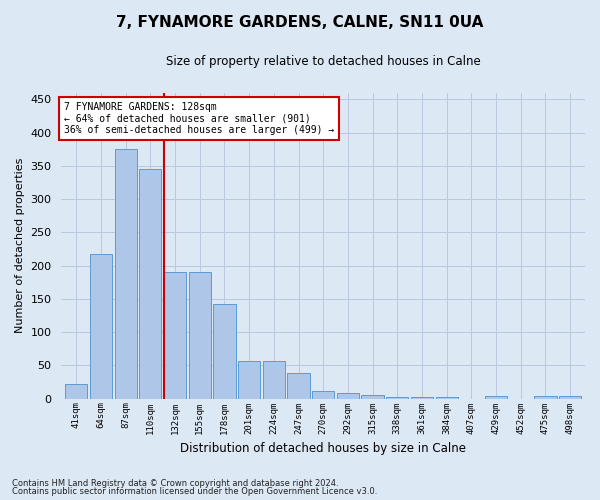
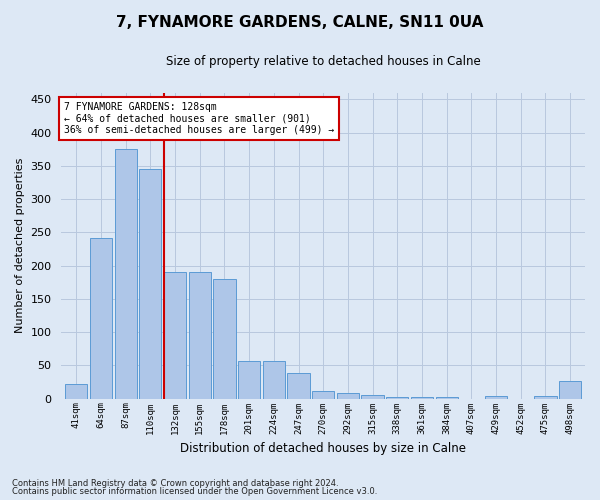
64sqm: 217 -> 242
178sqm: 142 -> 180
498sqm: 4 -> 26
